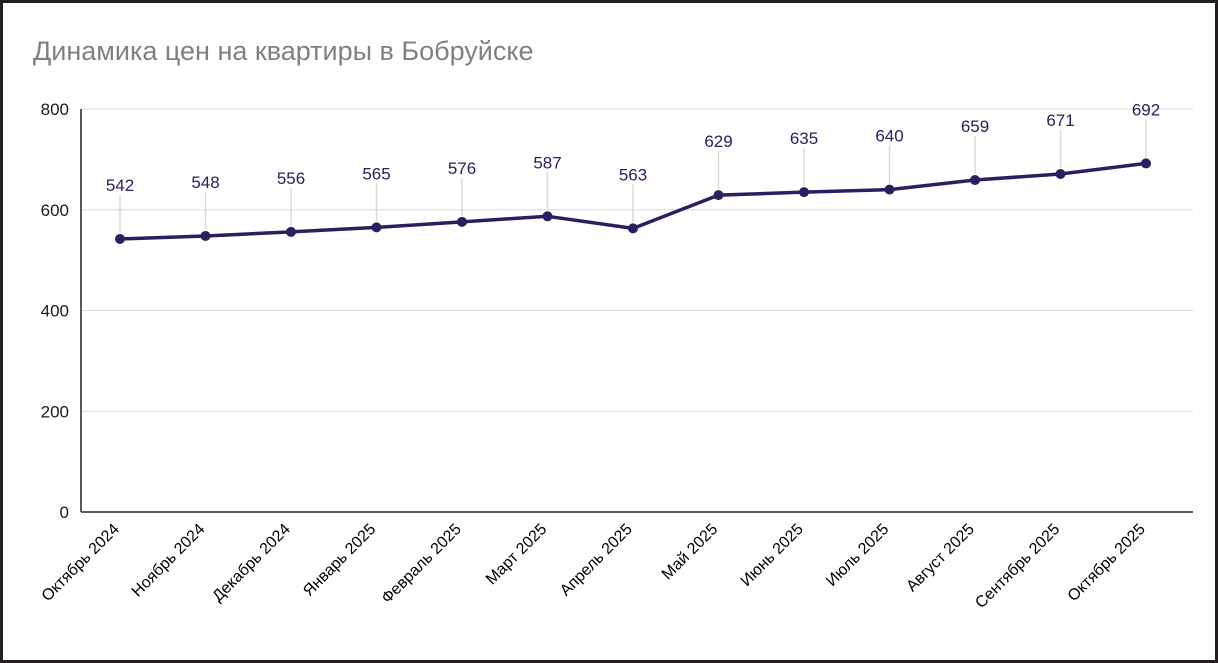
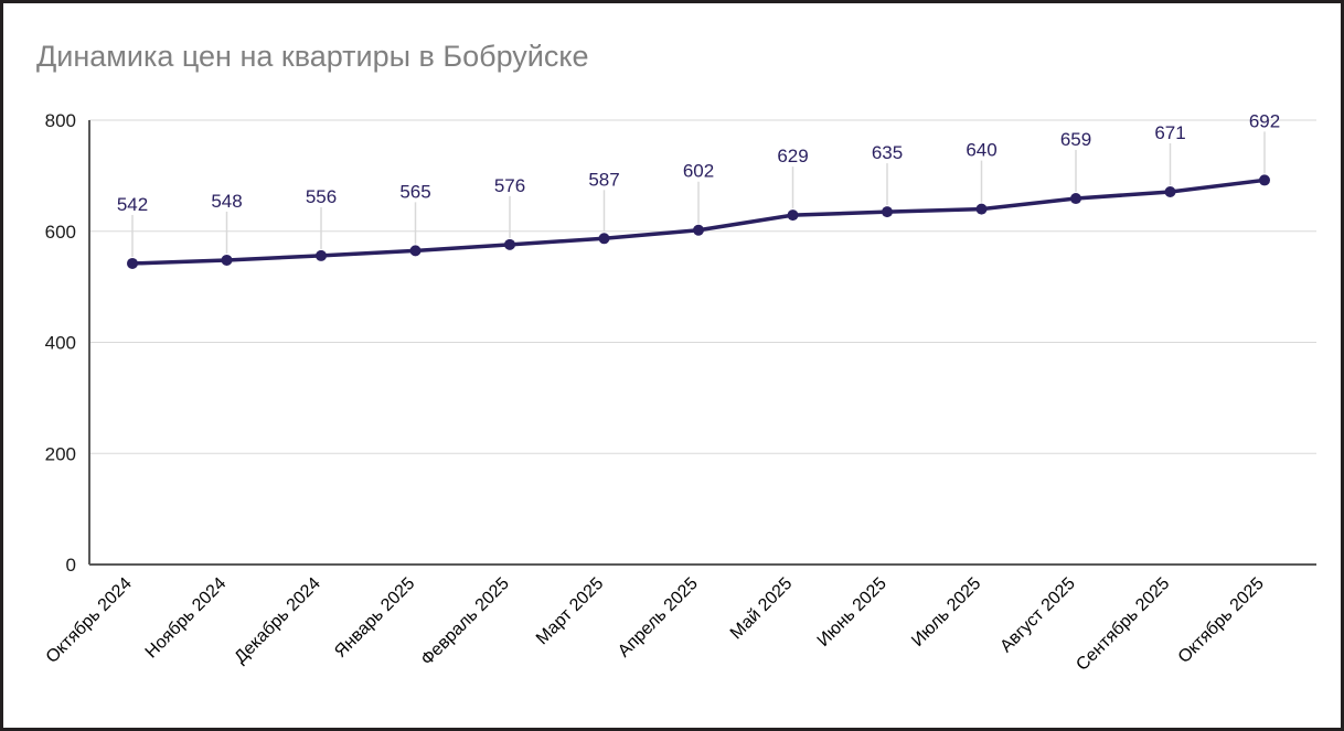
Апрель 2025: 563 -> 602
